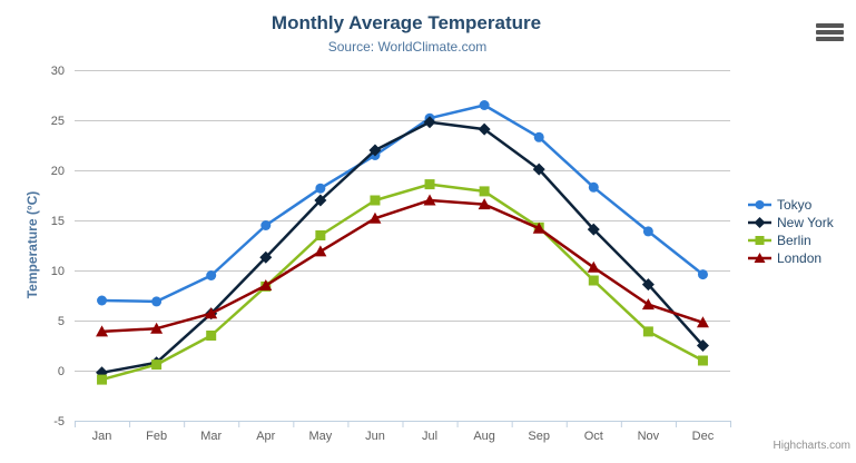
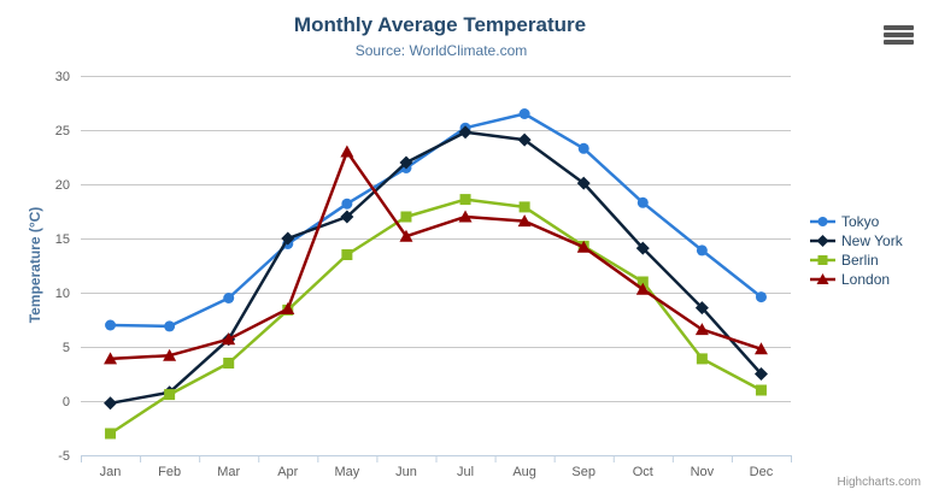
Berlin/Jan: -1 -> -3
New York/Apr: 11 -> 15
London/May: 12 -> 23
Berlin/Oct: 9 -> 11
